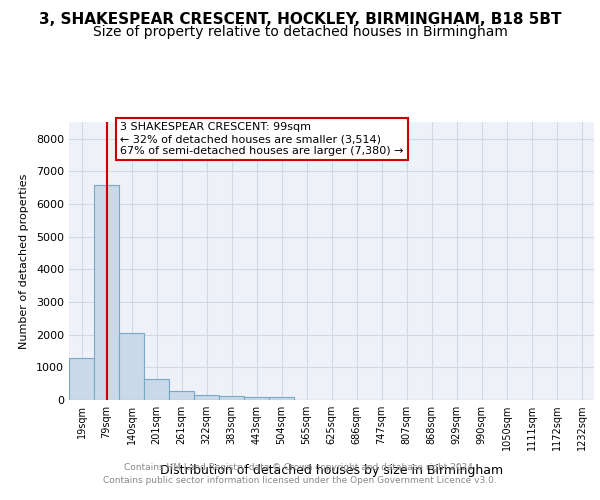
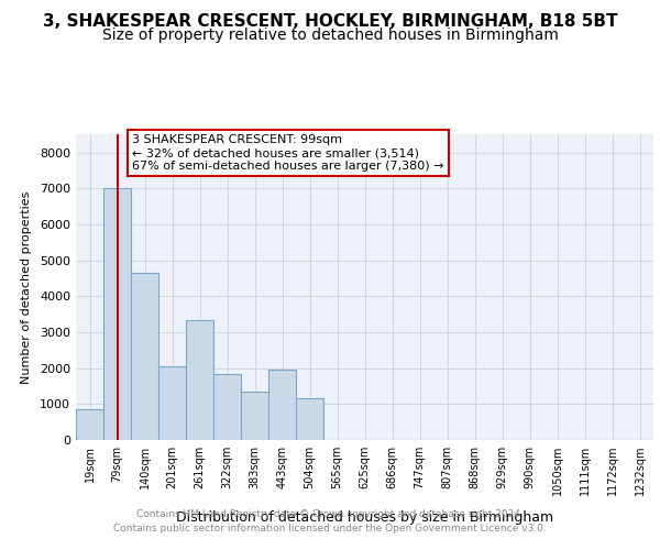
19sqm: 1300 -> 850
79sqm: 6600 -> 7000
140sqm: 2050 -> 4650
201sqm: 650 -> 2050
261sqm: 290 -> 3350
322sqm: 160 -> 1850
383sqm: 110 -> 1350
443sqm: 80 -> 1950
504sqm: 100 -> 1150
